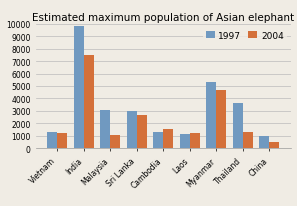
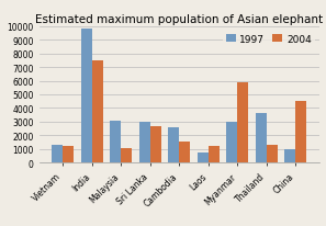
1997/Cambodia: 1300 -> 2600
1997/Laos: 1200 -> 700
1997/Myanmar: 5300 -> 3000
2004/Myanmar: 4600 -> 5900
2004/China: 500 -> 4500
